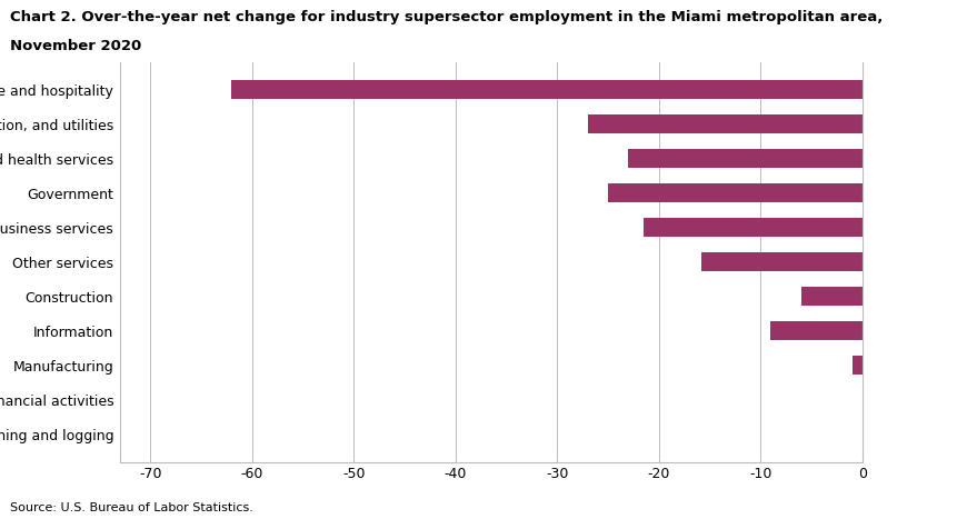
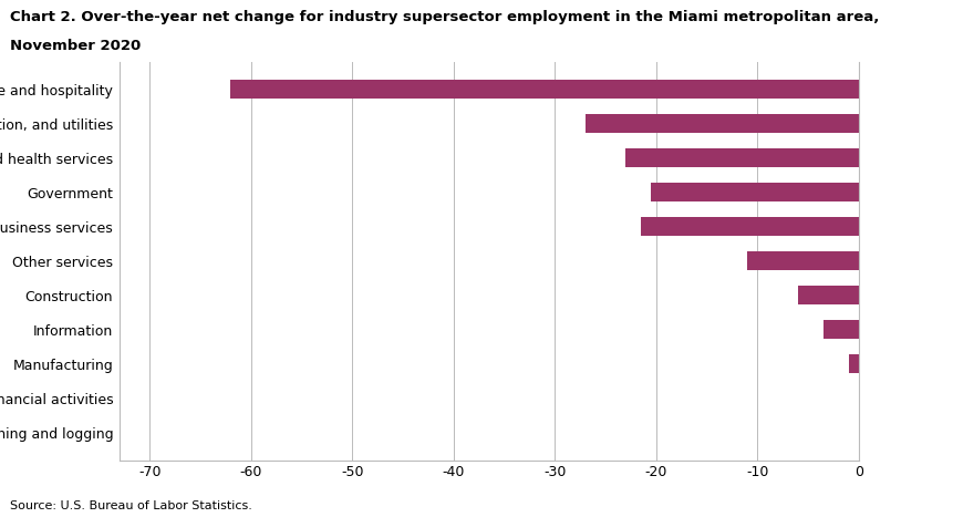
Government: -25.0 -> -20.5
Other services: -15.8 -> -11.0
Information: -9.0 -> -3.5
